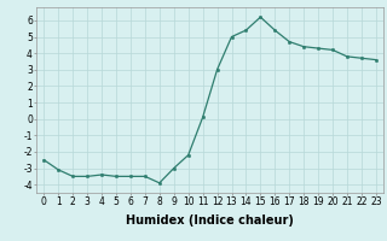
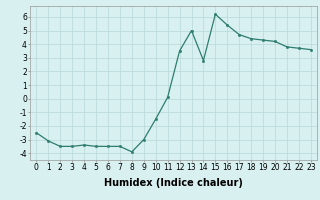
10: -2.2 -> -1.5
12: 3.0 -> 3.5
14: 5.4 -> 2.8
